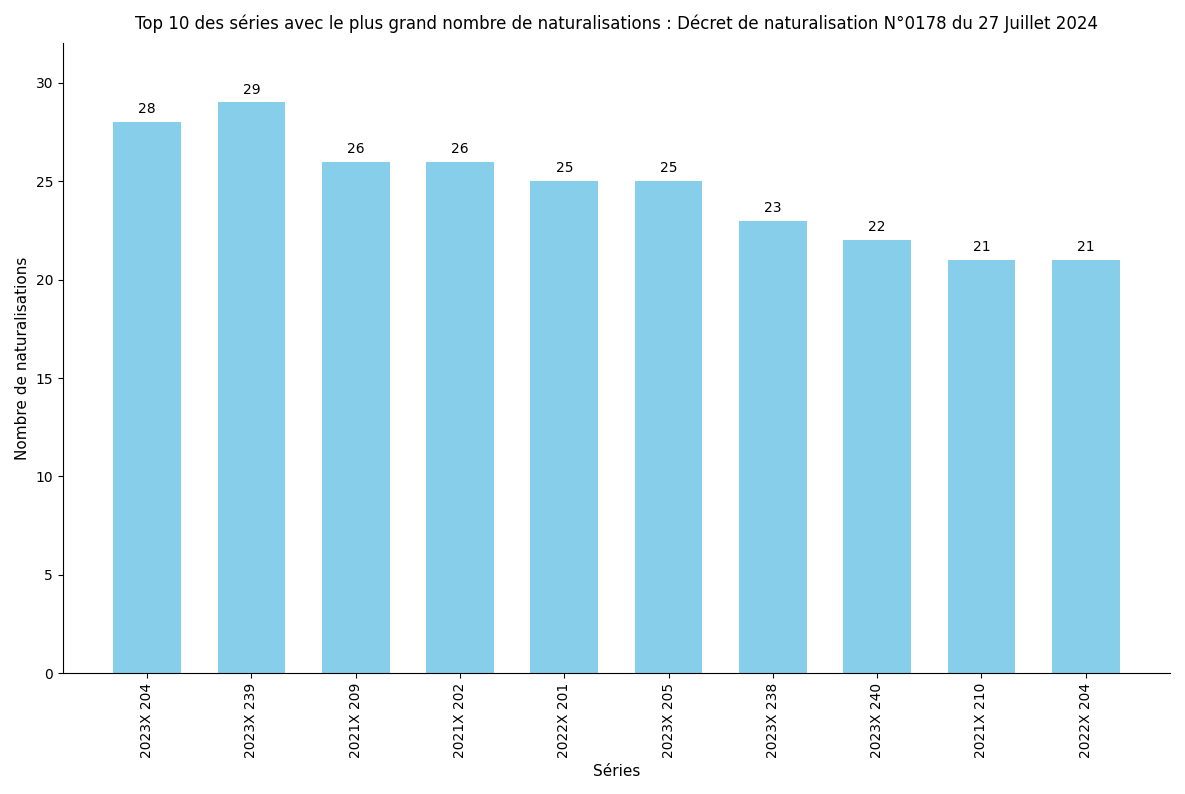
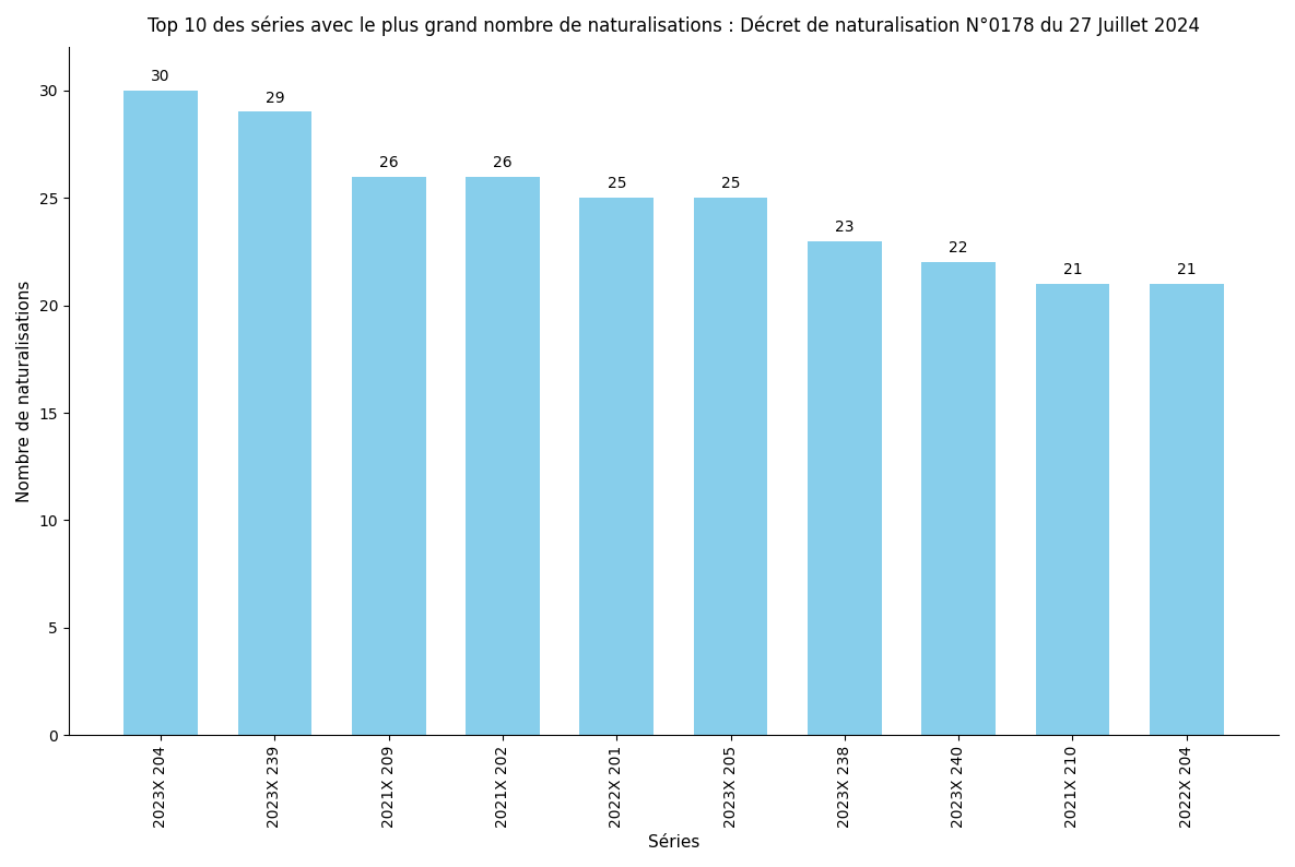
2023X 204: 28 -> 30
